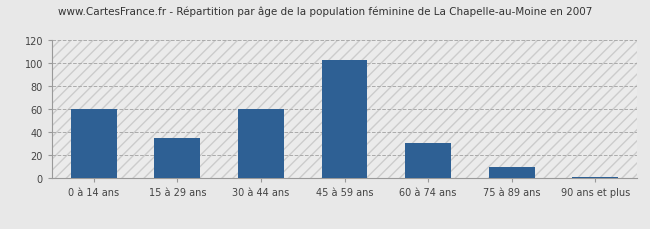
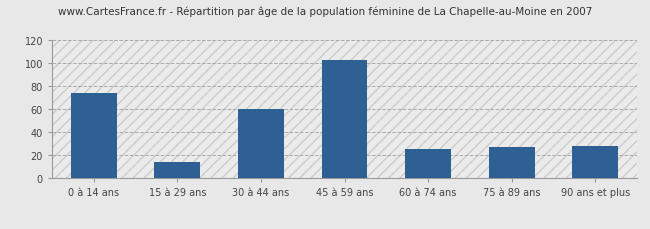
0 à 14 ans: 60 -> 74
15 à 29 ans: 35 -> 14
60 à 74 ans: 31 -> 26
75 à 89 ans: 10 -> 27
90 ans et plus: 1 -> 28
